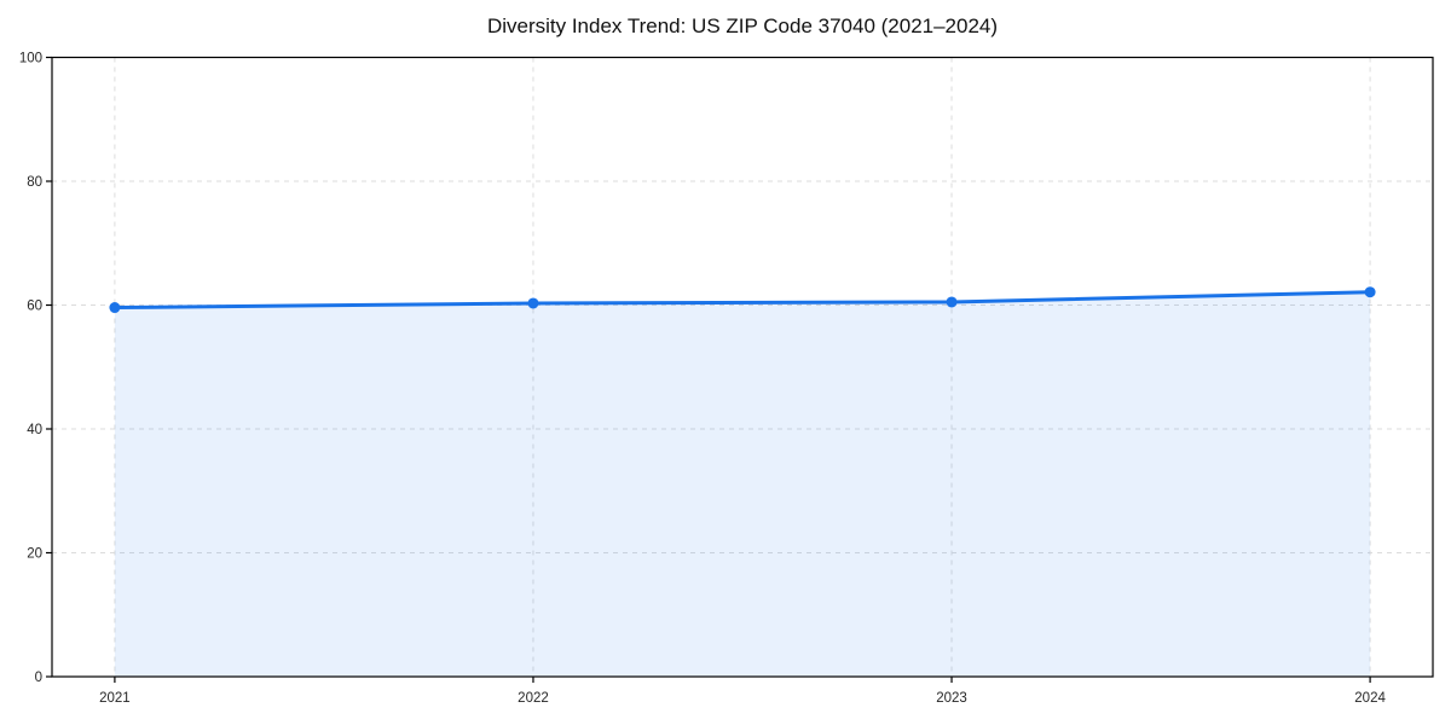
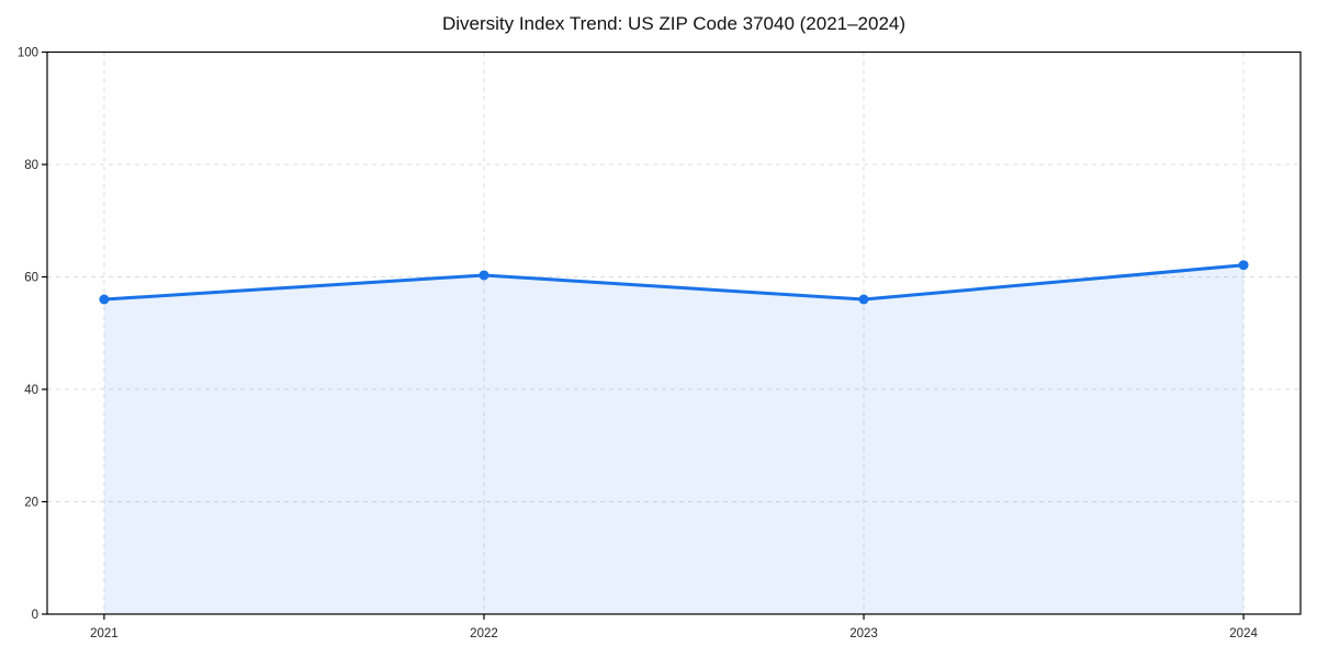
2021: 60 -> 56
2023: 60 -> 56
